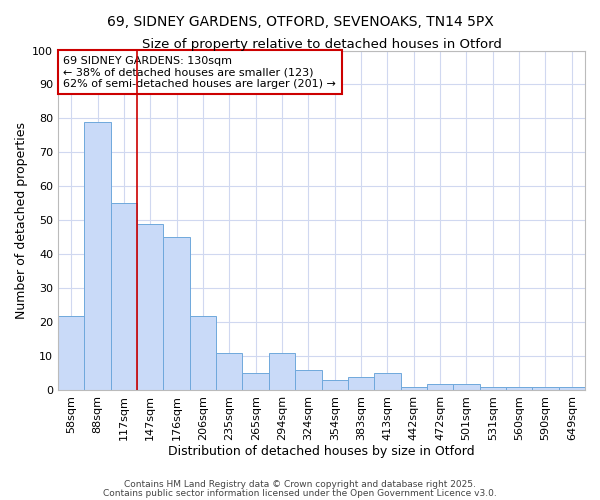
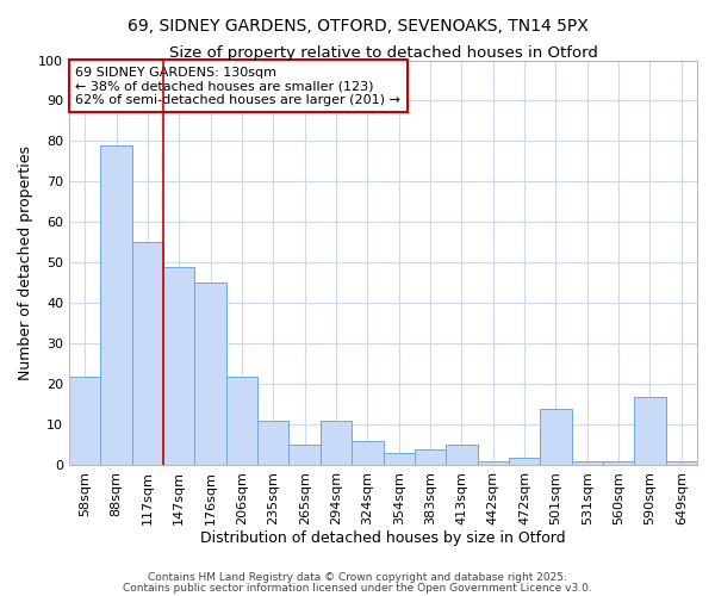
501sqm: 2 -> 14
590sqm: 1 -> 17
